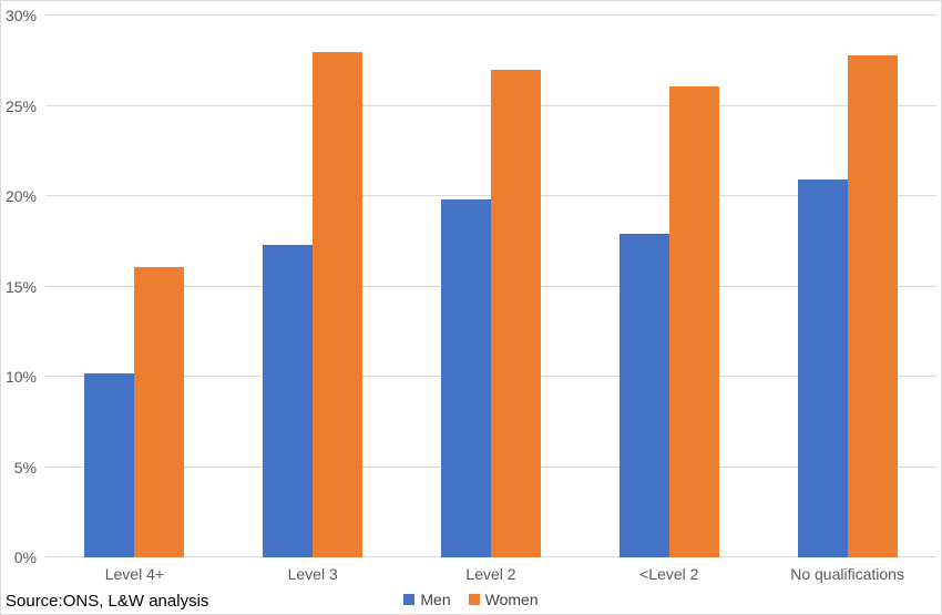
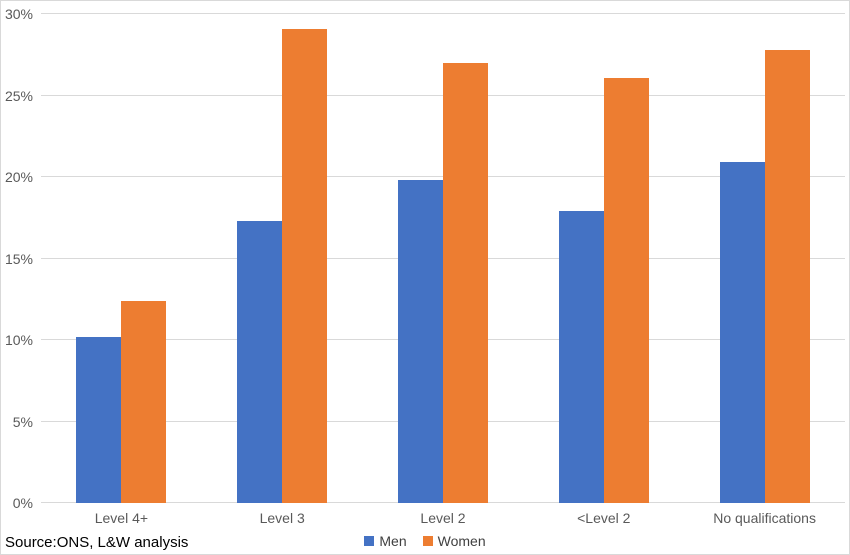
Women/Level 4+: 16.1% -> 12.4%
Women/Level 3: 28.0% -> 29.1%
